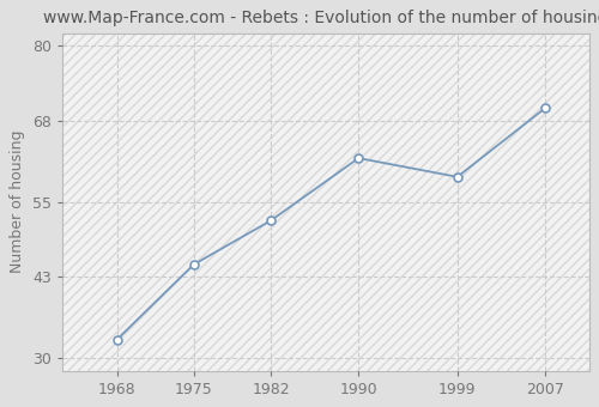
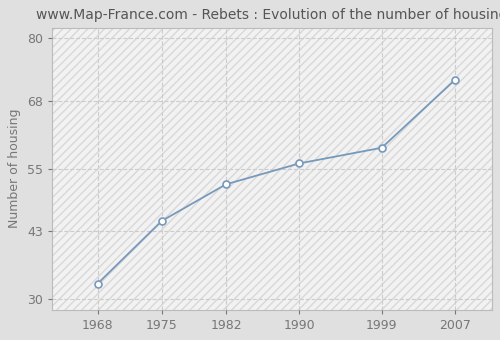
1990: 62 -> 56
2007: 70 -> 72
